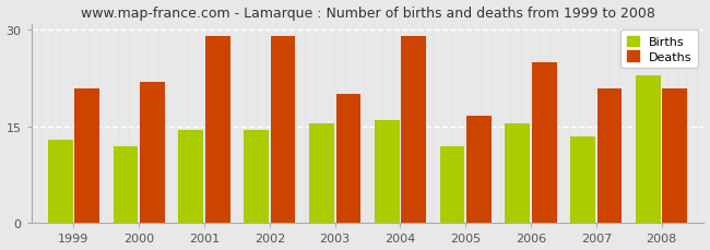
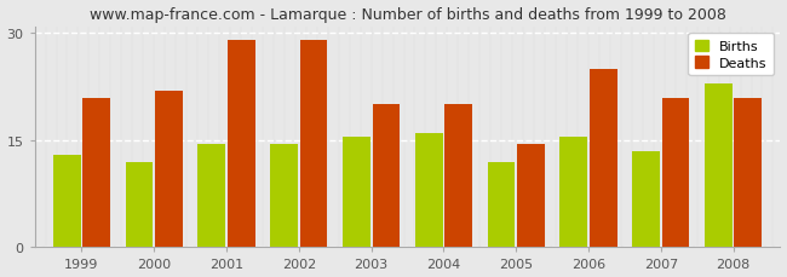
Deaths/2004: 29.0 -> 20.0
Deaths/2005: 16.6 -> 14.5
